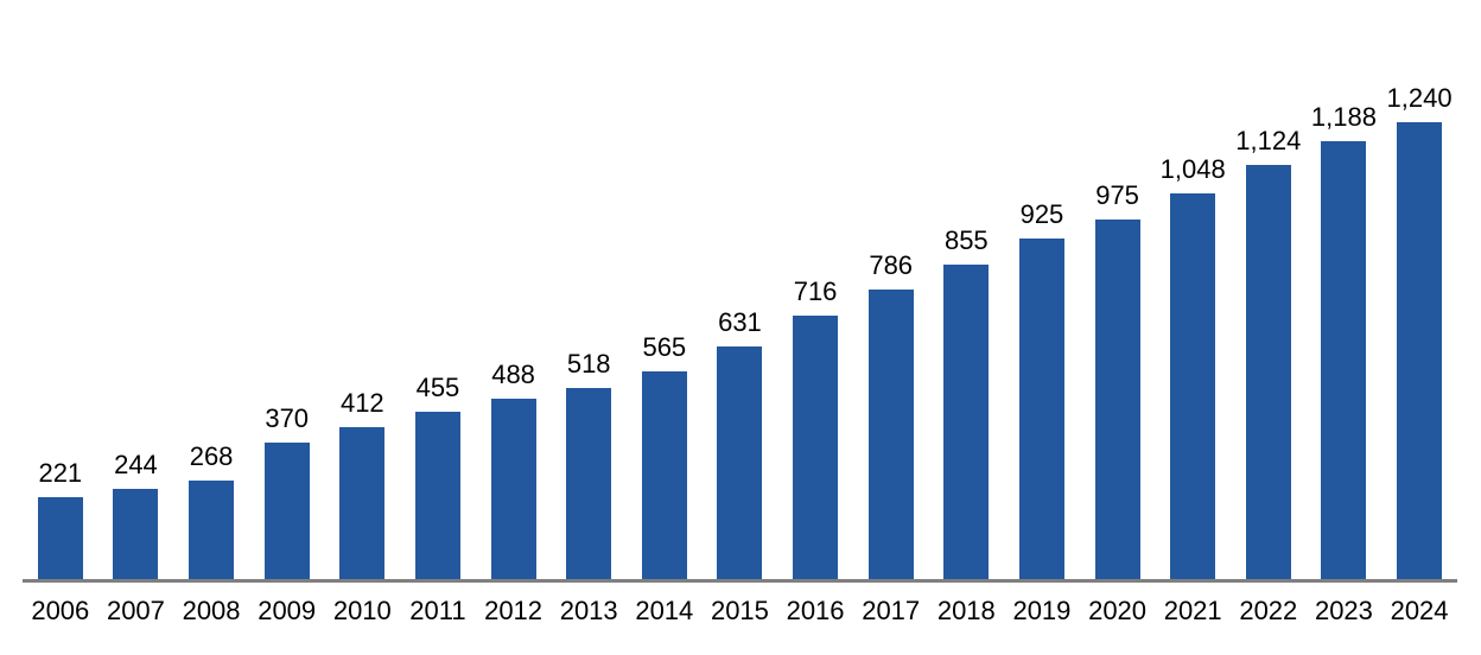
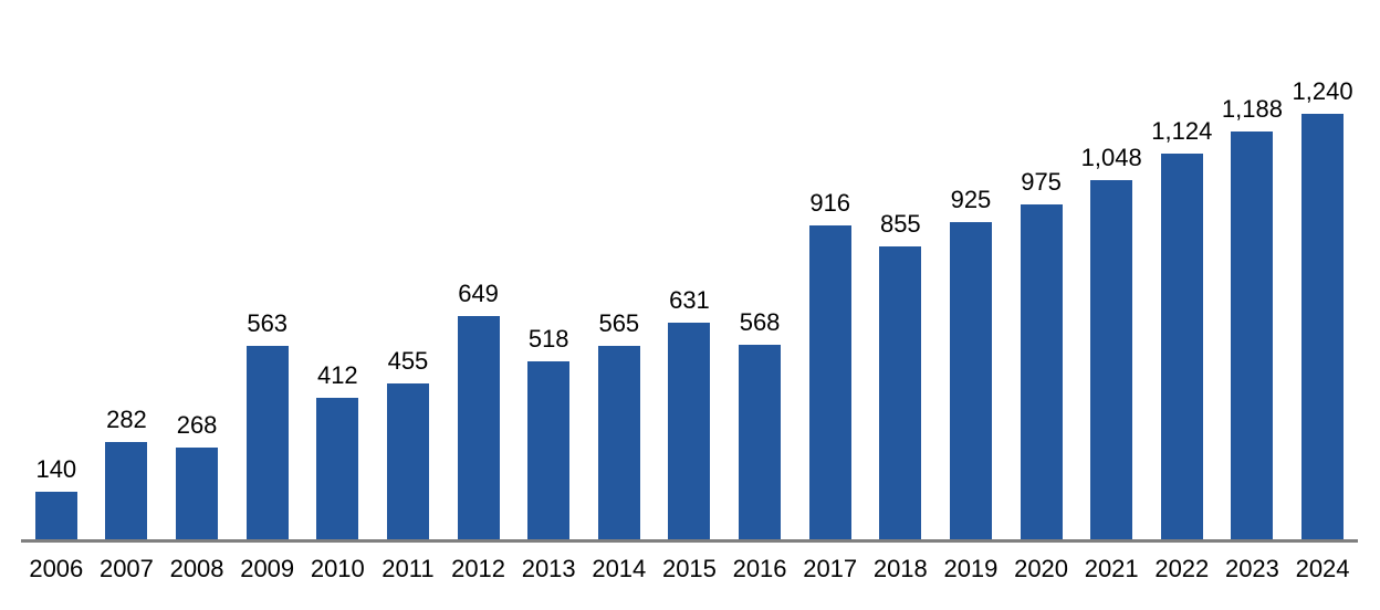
2006: 221 -> 140
2007: 244 -> 282
2009: 370 -> 563
2012: 488 -> 649
2016: 716 -> 568
2017: 786 -> 916
